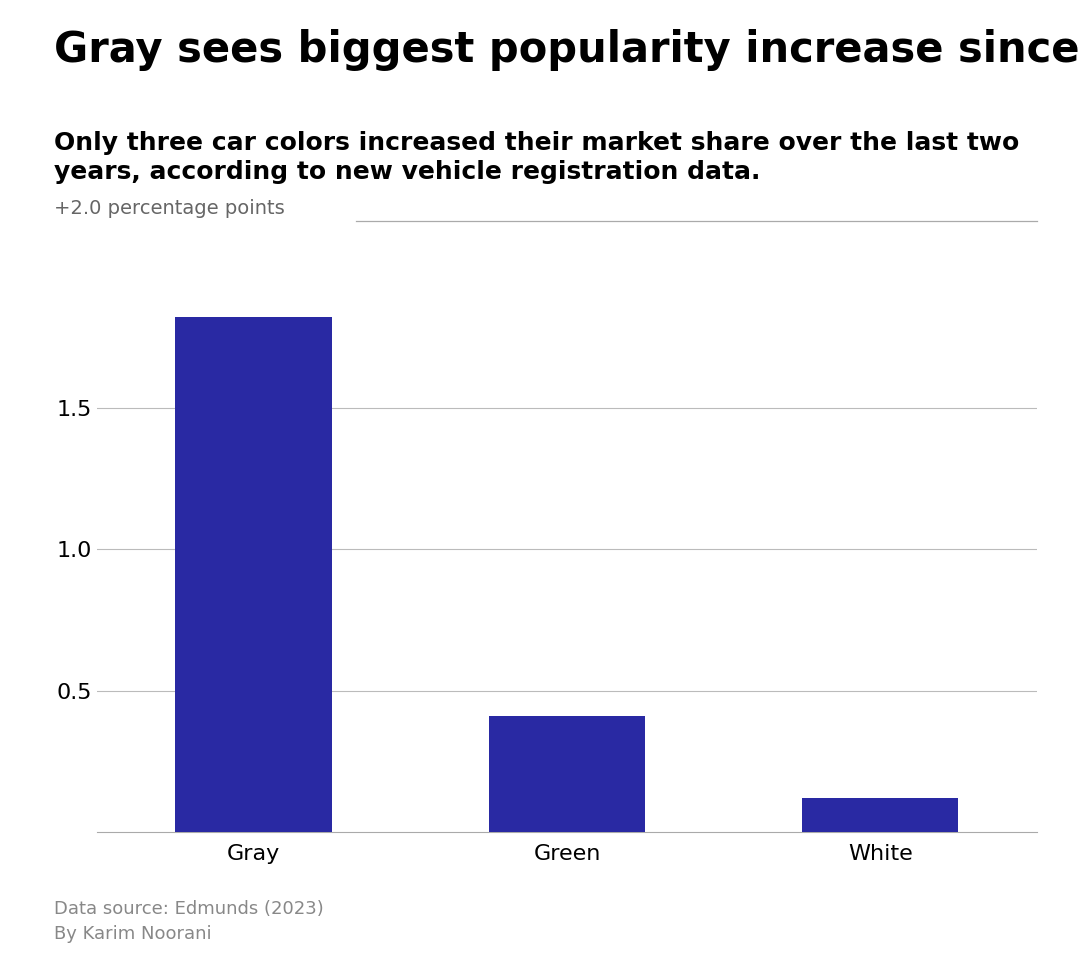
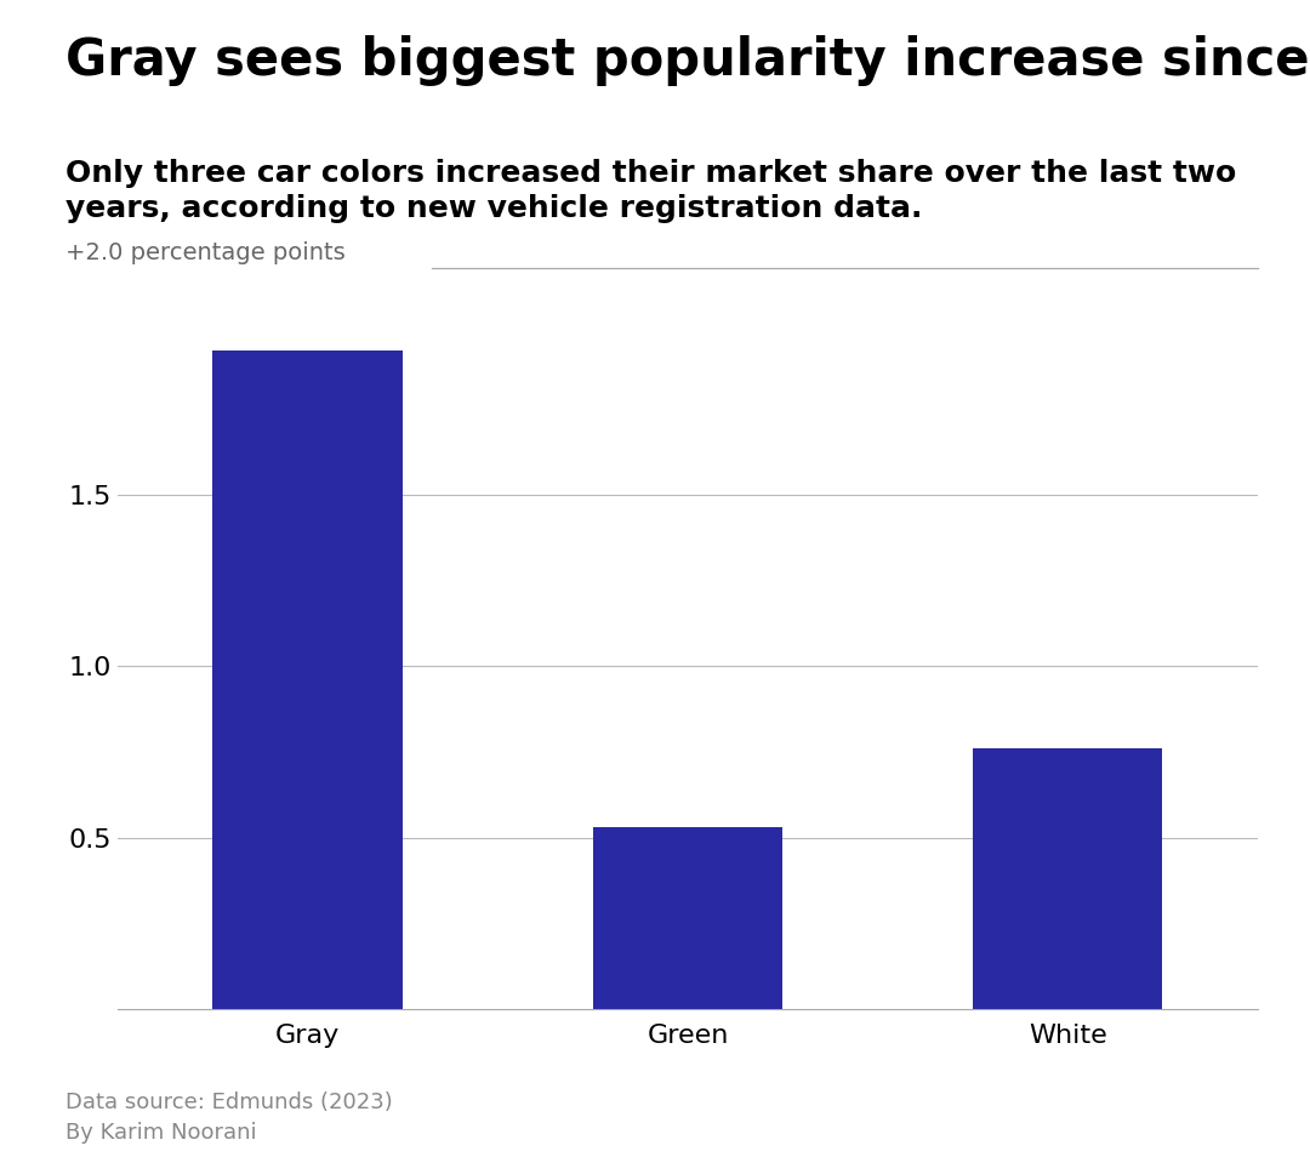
Gray: 1.82 -> 1.92
Green: 0.41 -> 0.53
White: 0.12 -> 0.76
